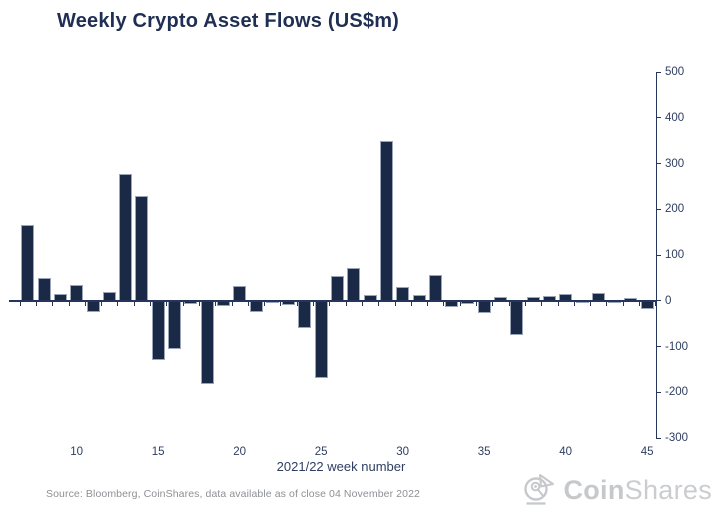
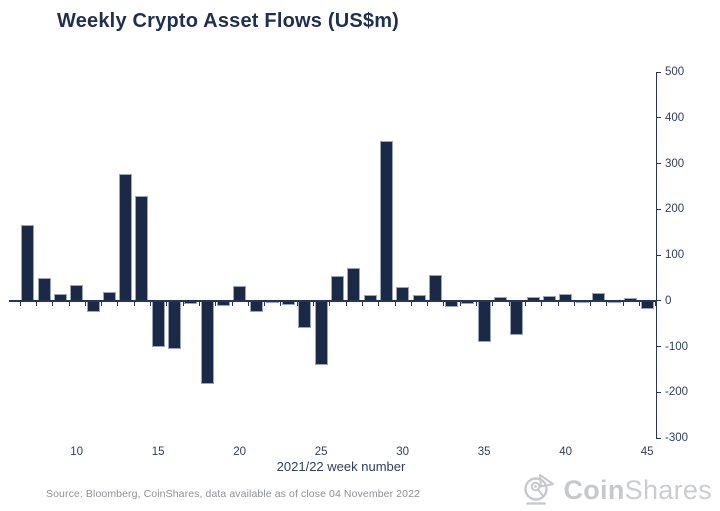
15: -130 -> -100
25: -170 -> -140
35: -30 -> -90
